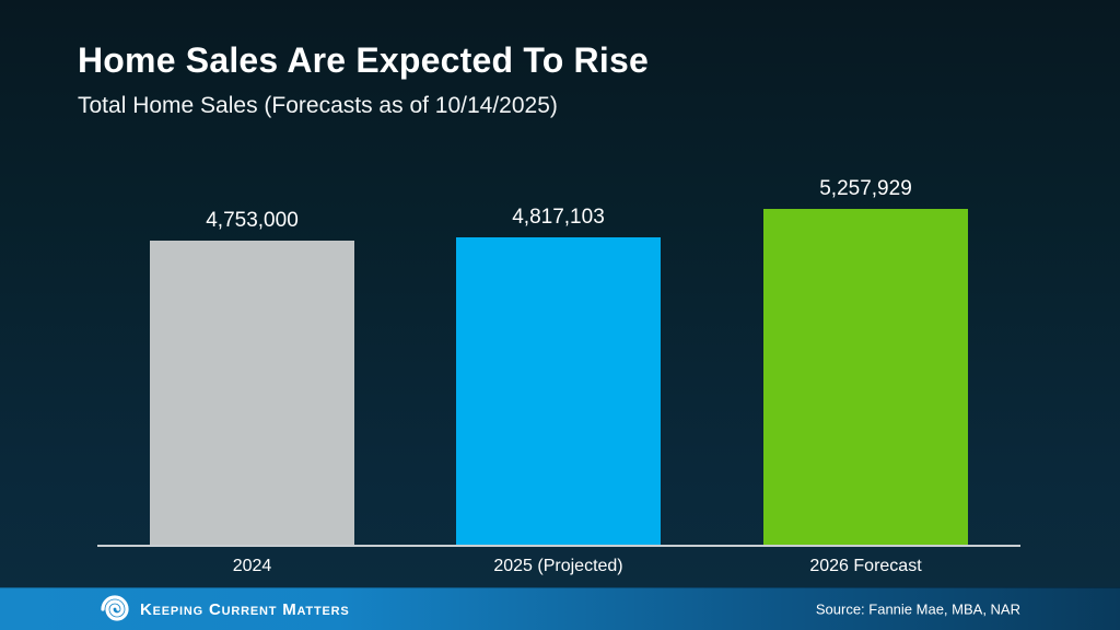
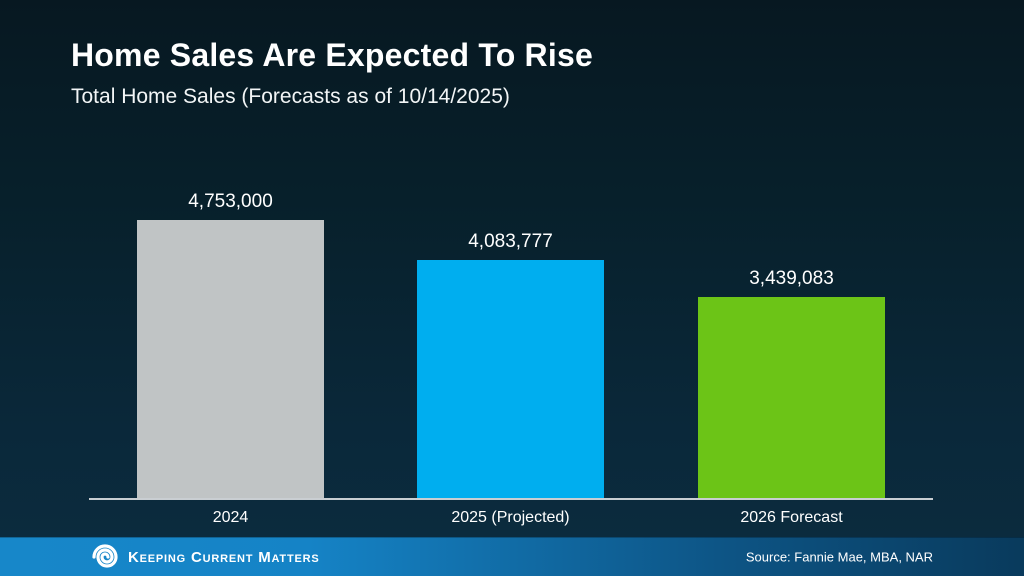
2025 (Projected): 4,817,103 -> 4,083,777
2026 Forecast: 5,257,929 -> 3,439,083
